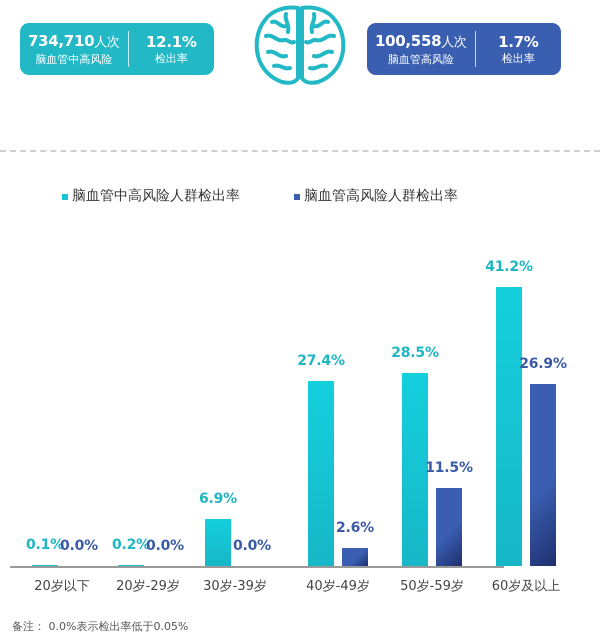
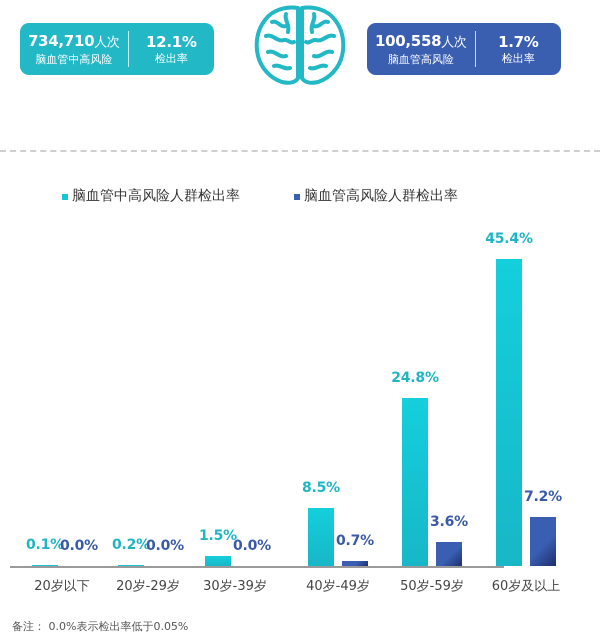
脑血管中高风险人群检出率/30岁-39岁: 6.9% -> 1.5%
脑血管中高风险人群检出率/40岁-49岁: 27.4% -> 8.5%
脑血管高风险人群检出率/40岁-49岁: 2.6% -> 0.7%
脑血管中高风险人群检出率/50岁-59岁: 28.5% -> 24.8%
脑血管高风险人群检出率/50岁-59岁: 11.5% -> 3.6%
脑血管中高风险人群检出率/60岁及以上: 41.2% -> 45.4%
脑血管高风险人群检出率/60岁及以上: 26.9% -> 7.2%
